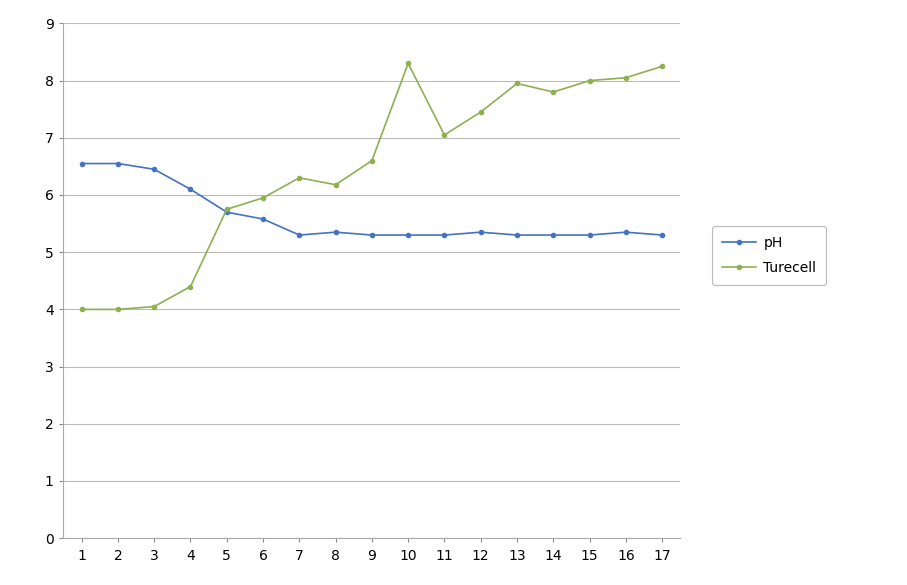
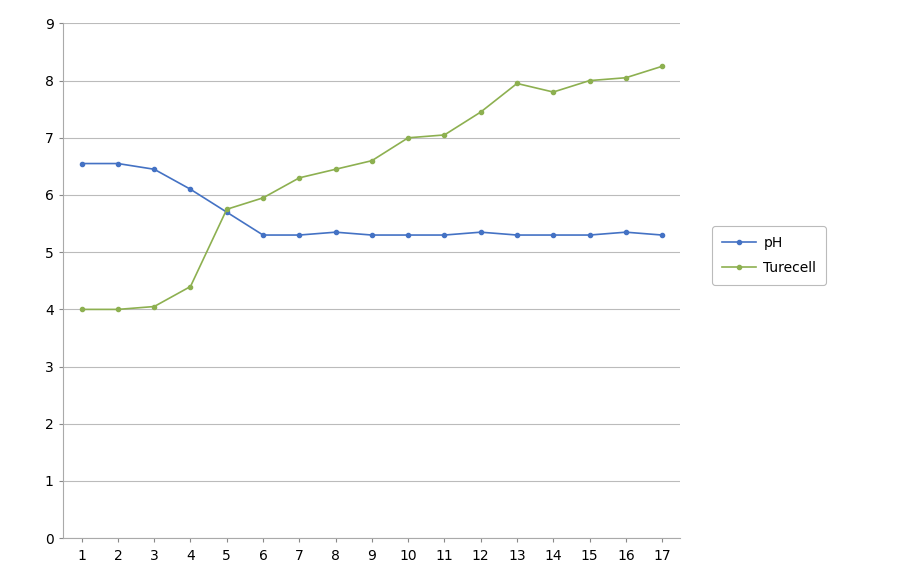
pH/6: 5.58 -> 5.30
Turecell/8: 6.18 -> 6.45
Turecell/10: 8.30 -> 7.00
